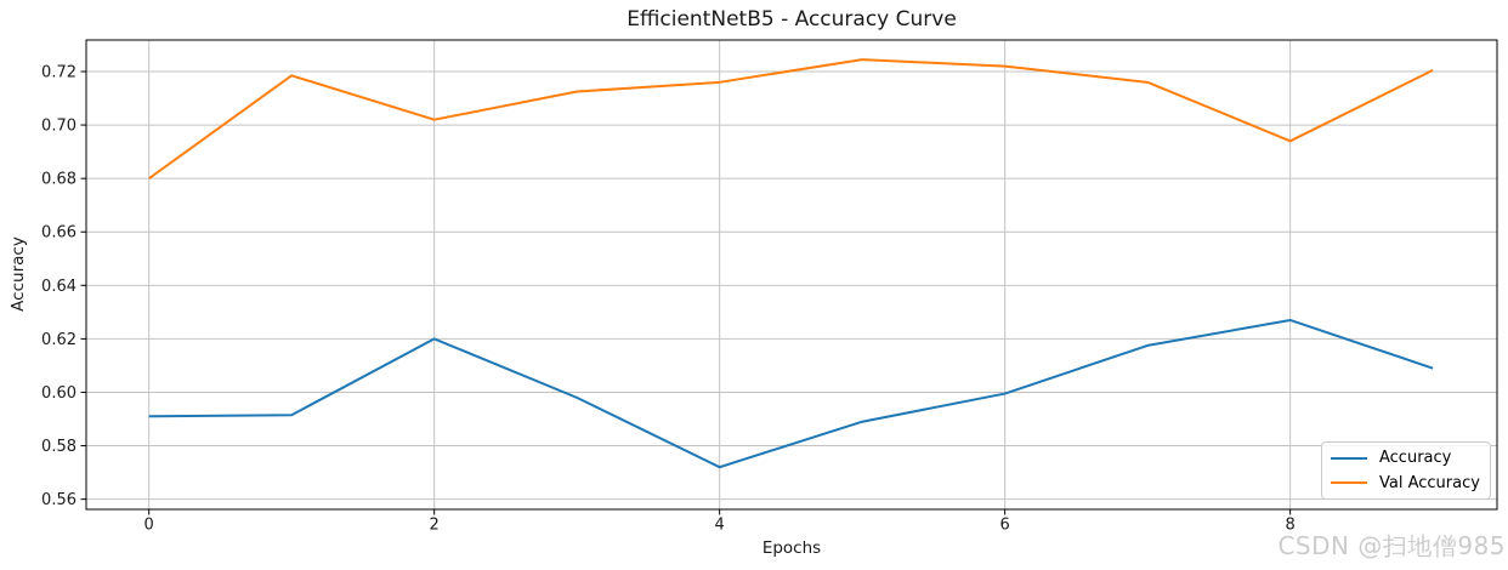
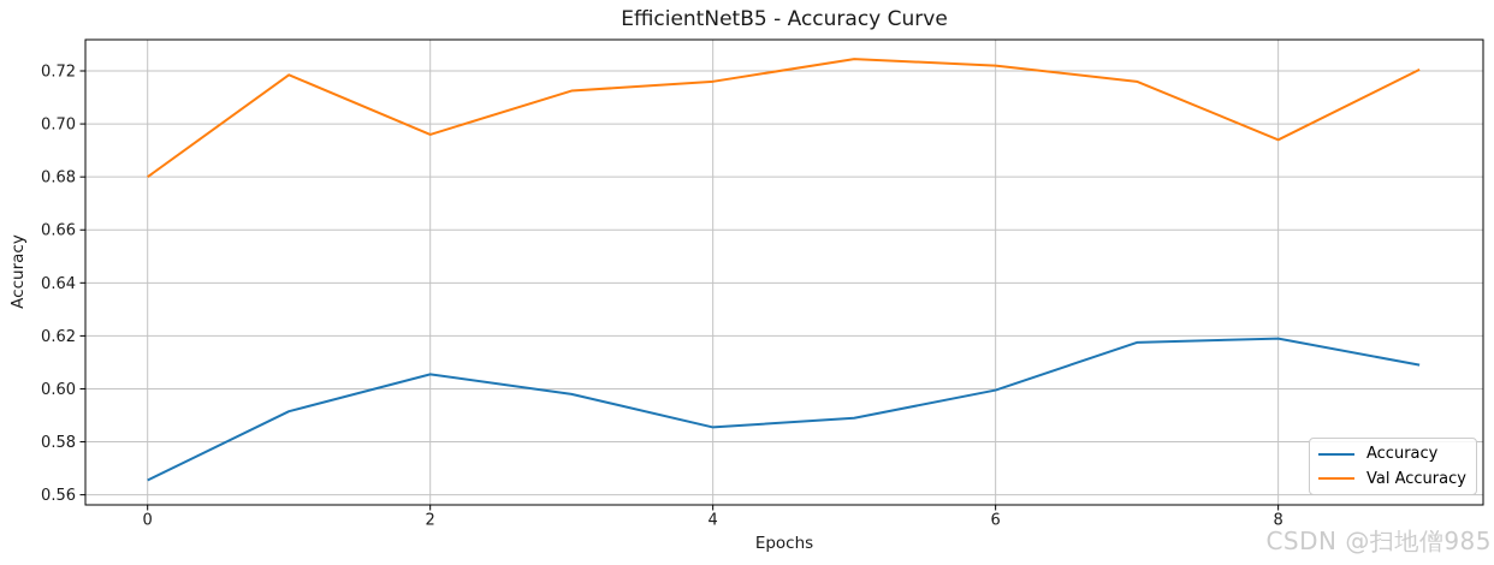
Accuracy/0: 0.591 -> 0.566
Accuracy/2: 0.620 -> 0.606
Val Accuracy/2: 0.702 -> 0.696
Accuracy/4: 0.572 -> 0.586
Accuracy/8: 0.627 -> 0.619
